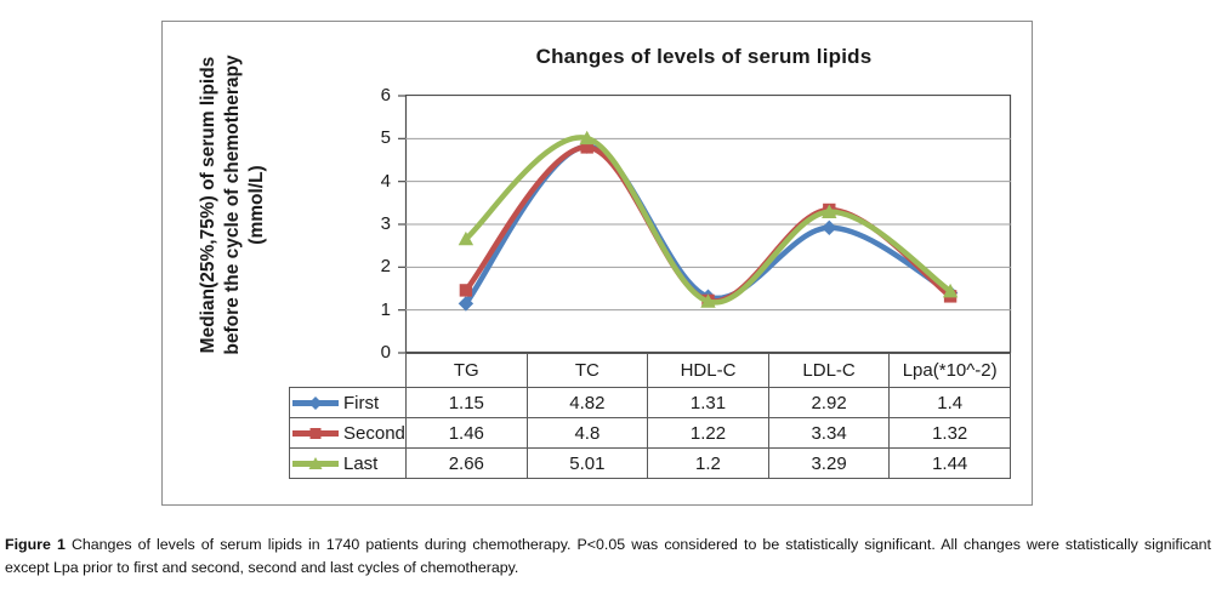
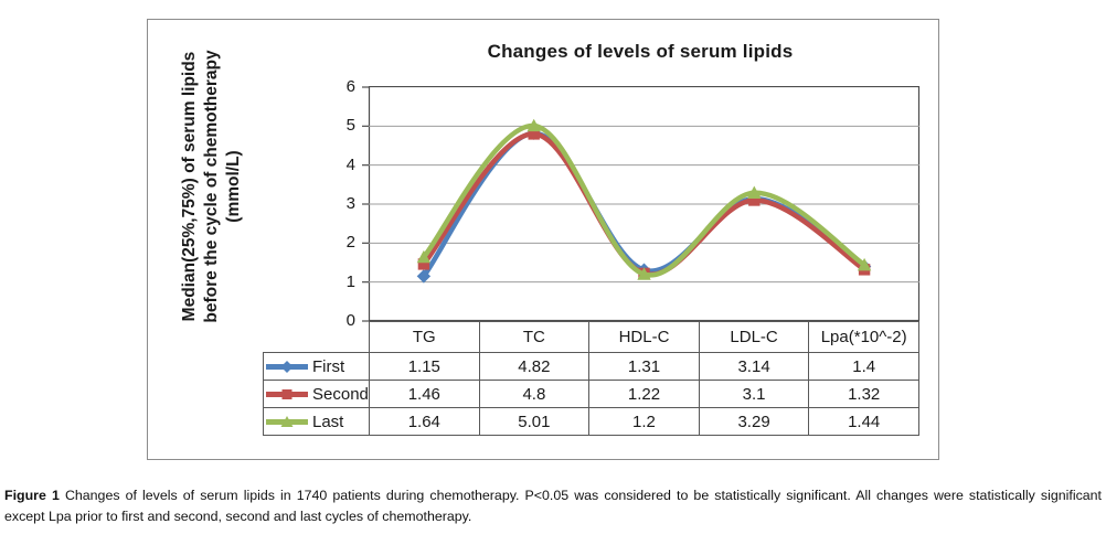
Last/TG: 2.66 -> 1.64
First/LDL-C: 2.92 -> 3.14
Second/LDL-C: 3.34 -> 3.1
